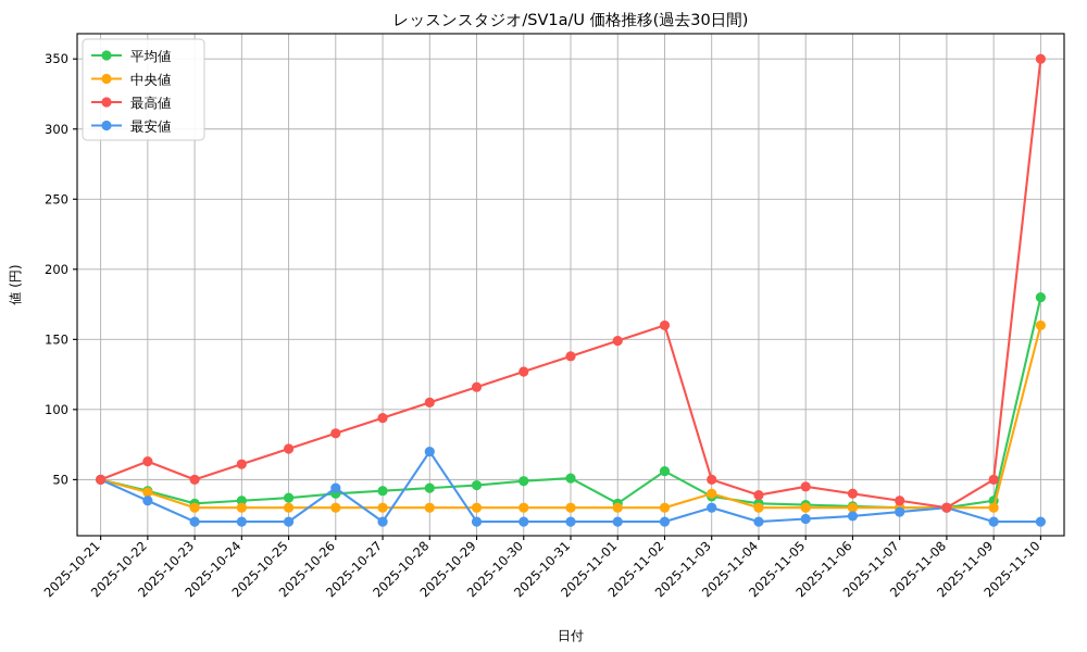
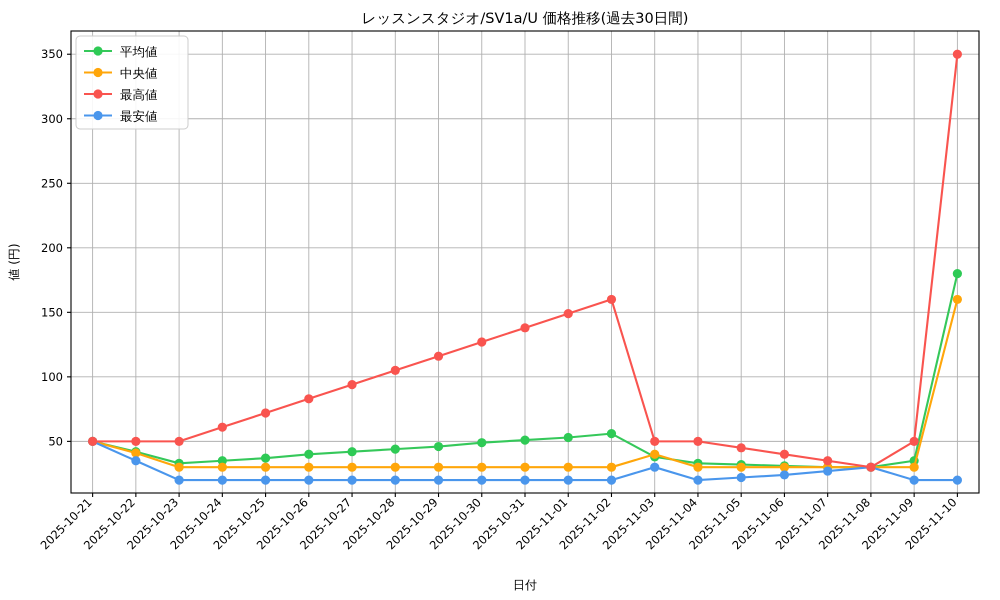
最高値/2025-10-22: 63 -> 50
最安値/2025-10-26: 44 -> 20
最安値/2025-10-28: 70 -> 20
平均値/2025-11-01: 33 -> 53
最高値/2025-11-04: 39 -> 50
